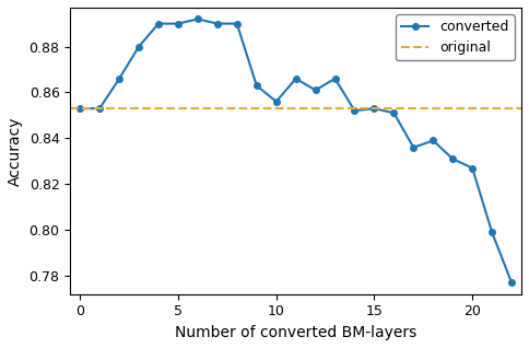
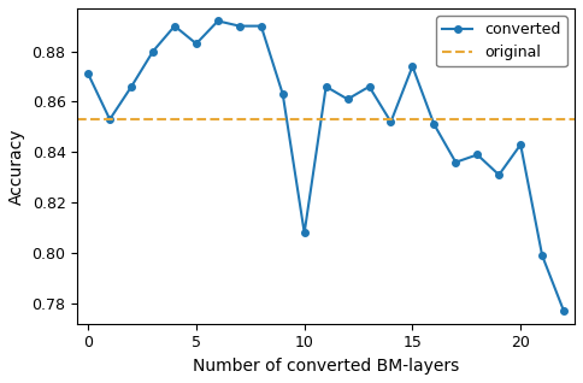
0: 0.853 -> 0.871
5: 0.890 -> 0.883
10: 0.856 -> 0.808
15: 0.853 -> 0.874
20: 0.827 -> 0.843
